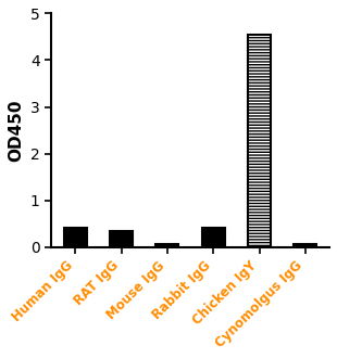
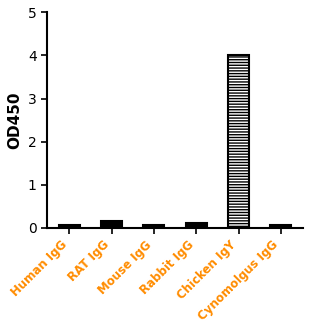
Human IgG: 0.40 -> 0.06
RAT IgG: 0.35 -> 0.15
Rabbit IgG: 0.40 -> 0.10
Chicken IgY: 4.55 -> 4.02
